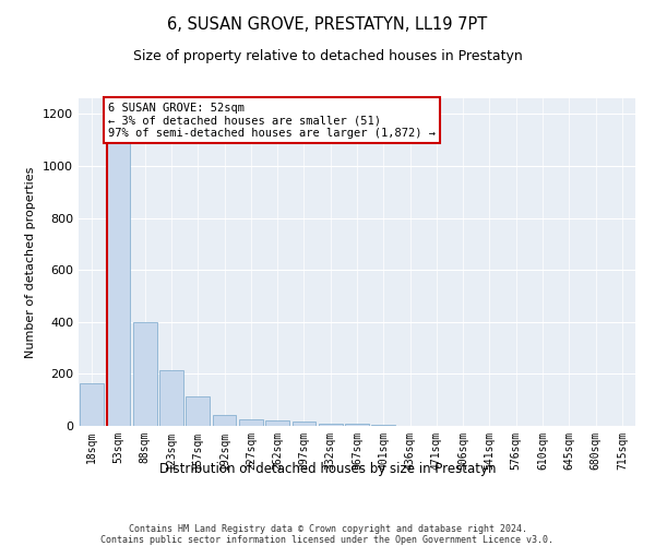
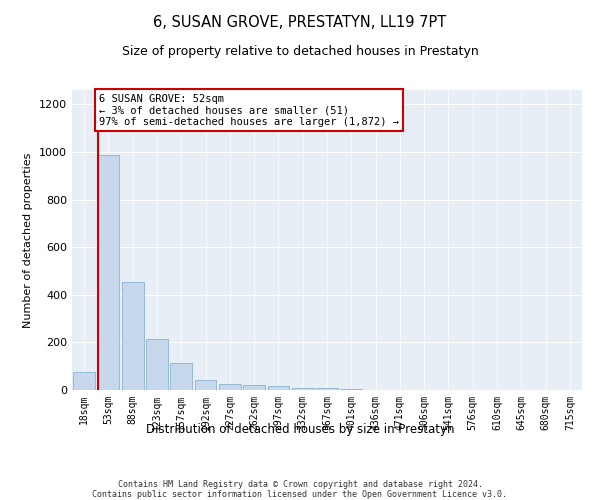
18sqm: 165 -> 75
53sqm: 1095 -> 985
88sqm: 400 -> 455
